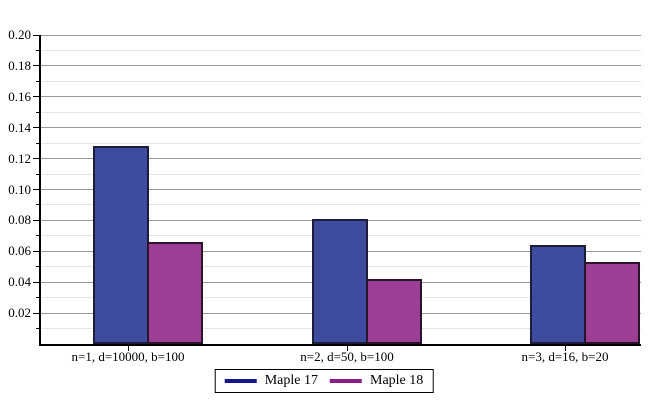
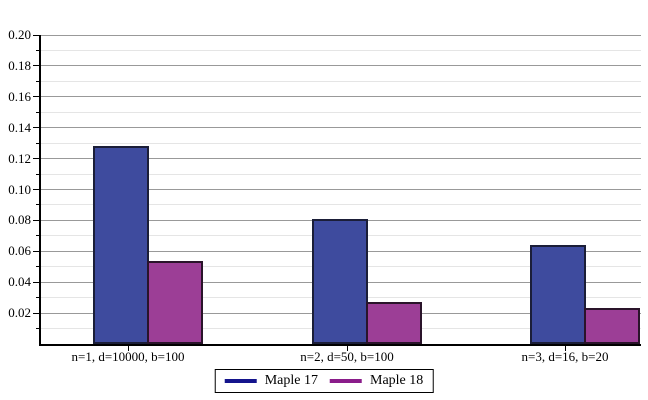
Maple 18/n=1, d=10000, b=100: 0.066 -> 0.054
Maple 18/n=2, d=50, b=100: 0.042 -> 0.027
Maple 18/n=3, d=16, b=20: 0.053 -> 0.023
